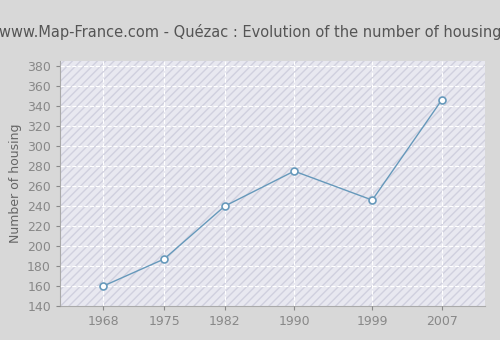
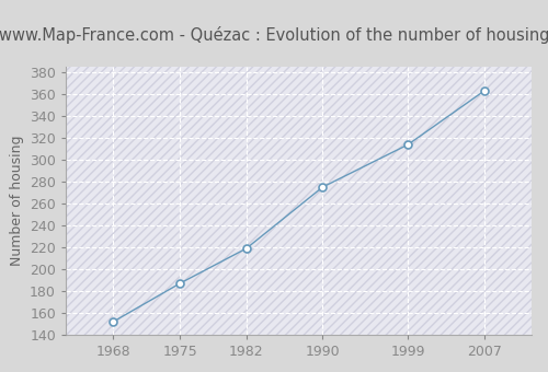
1968: 160 -> 152
1982: 240 -> 219
1999: 246 -> 314
2007: 346 -> 363
